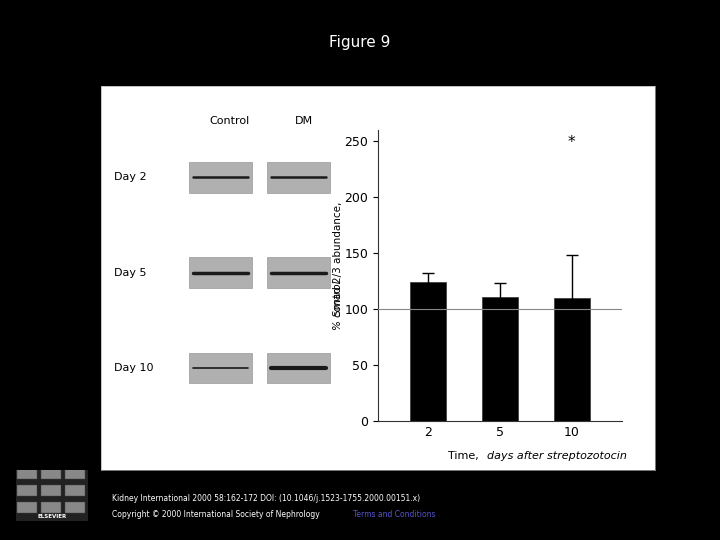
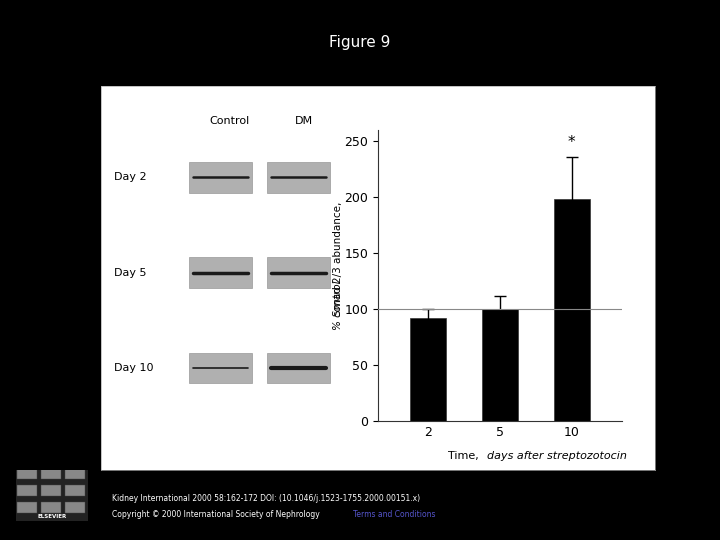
2: 124 -> 92
5: 111 -> 100
10: 110 -> 198
